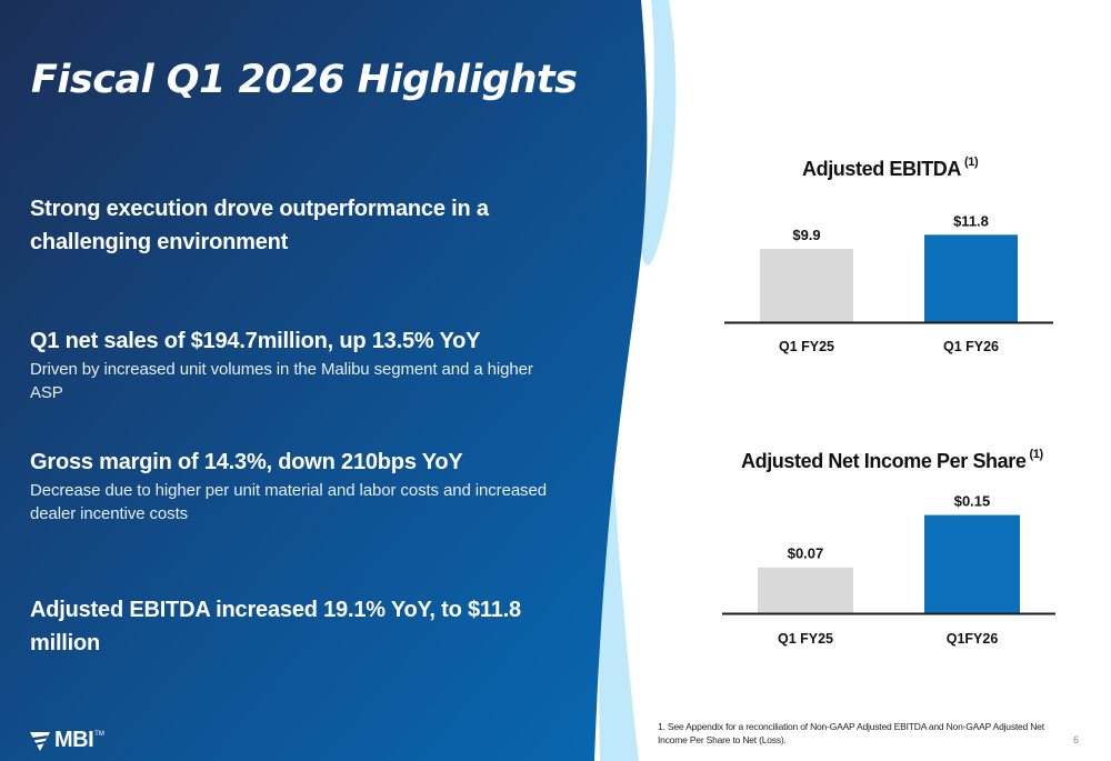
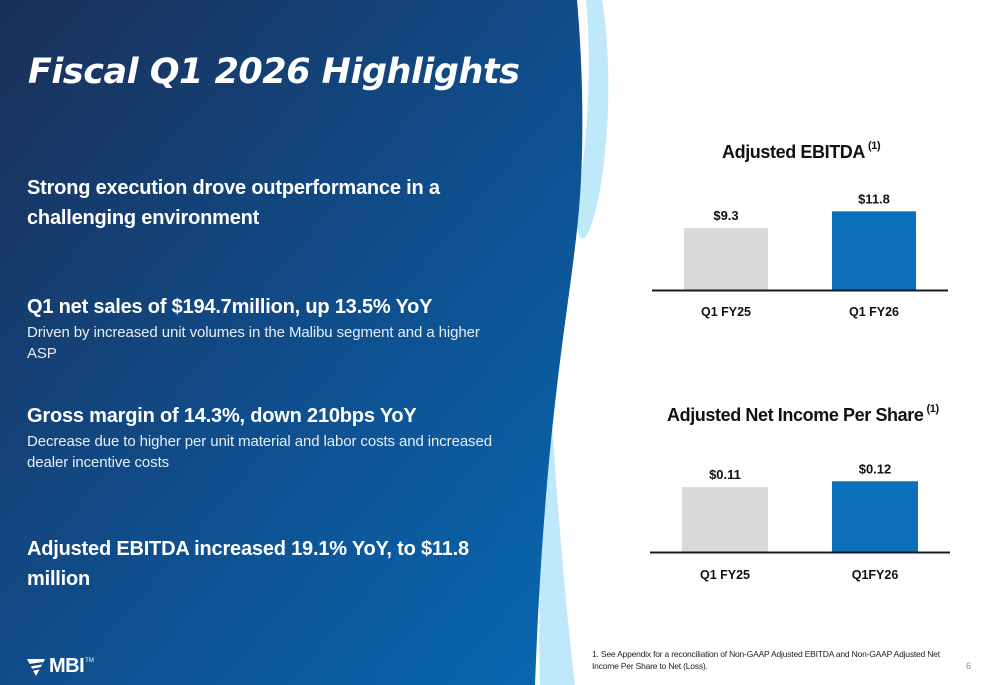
Adjusted EBITDA/Q1 FY25: $9.9 -> $9.3
Adjusted Net Income Per Share/Q1 FY25: $0.07 -> $0.11
Adjusted Net Income Per Share/Q1FY26: $0.15 -> $0.12
